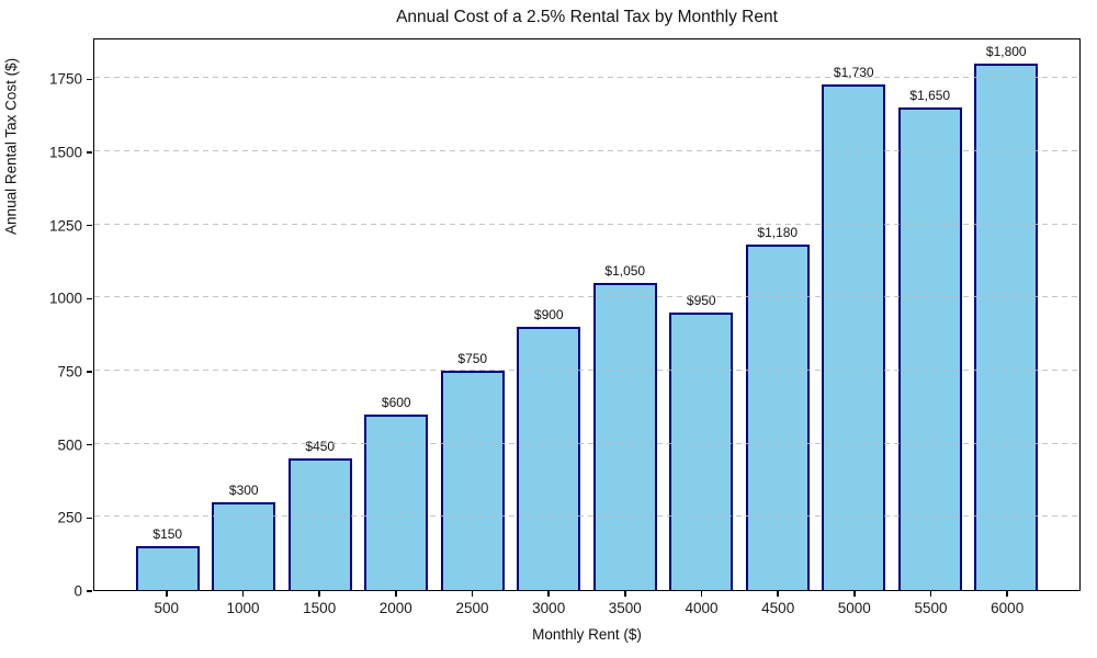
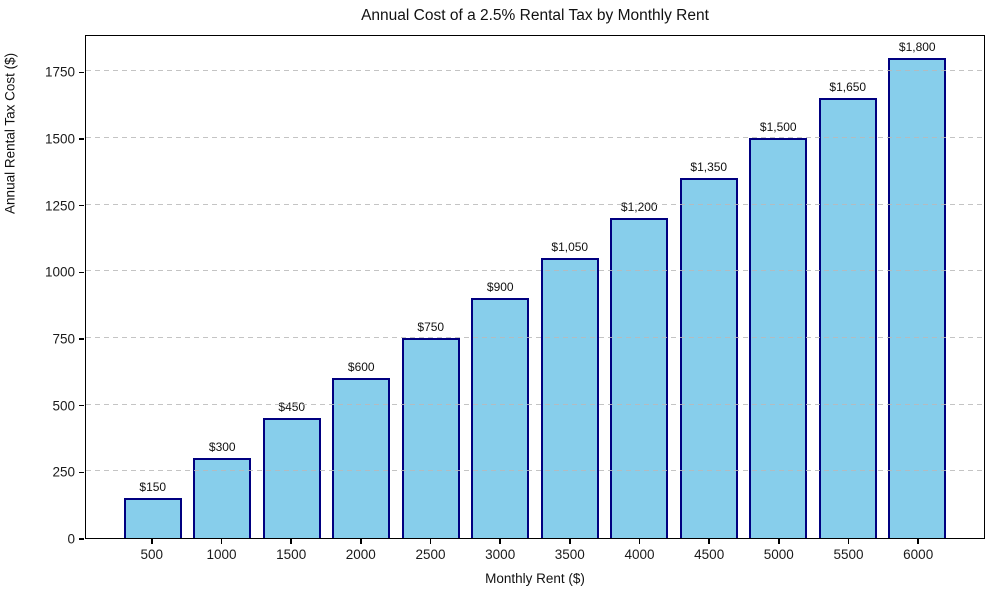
4000: $950 -> $1,200
4500: $1,180 -> $1,350
5000: $1,730 -> $1,500
